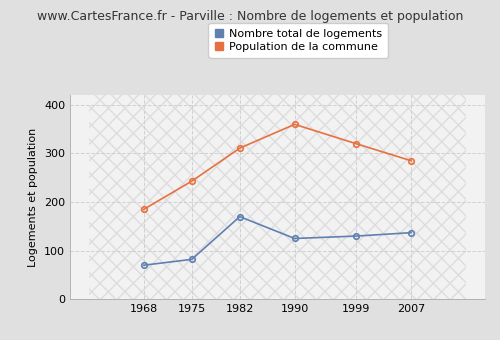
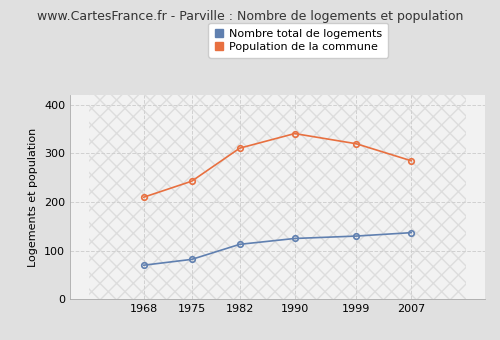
Population de la commune/1968: 185 -> 210
Nombre total de logements/1982: 170 -> 113
Population de la commune/1990: 360 -> 341
